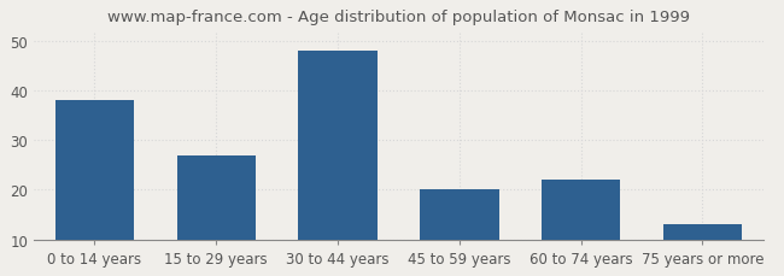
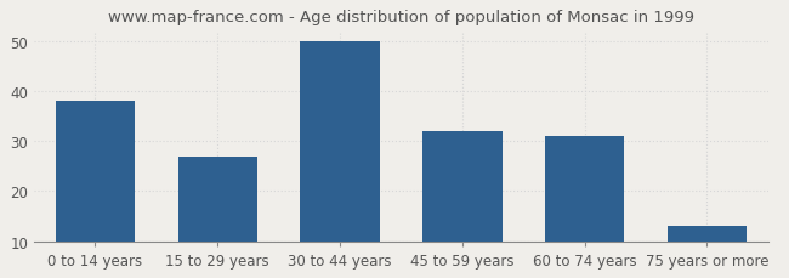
30 to 44 years: 48 -> 50
45 to 59 years: 20 -> 32
60 to 74 years: 22 -> 31
